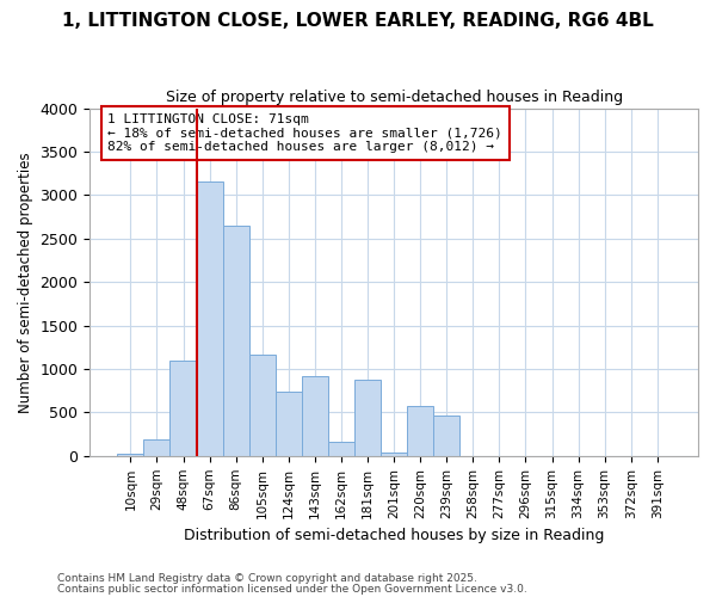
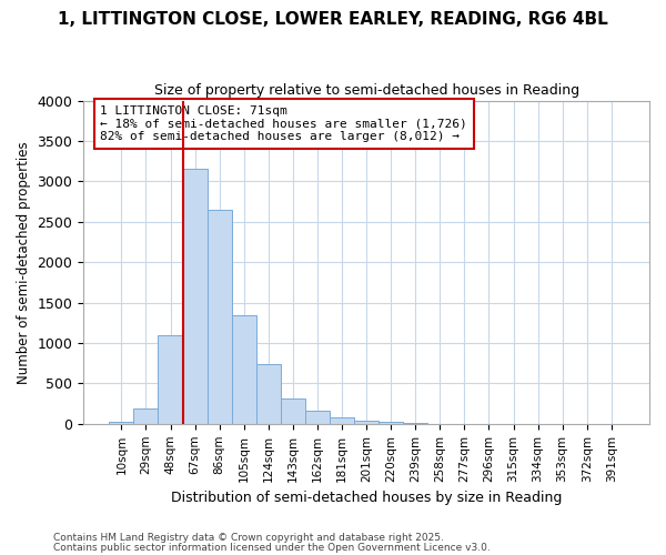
105sqm: 1160 -> 1350
143sqm: 920 -> 310
181sqm: 880 -> 80
220sqm: 580 -> 30
239sqm: 460 -> 10
